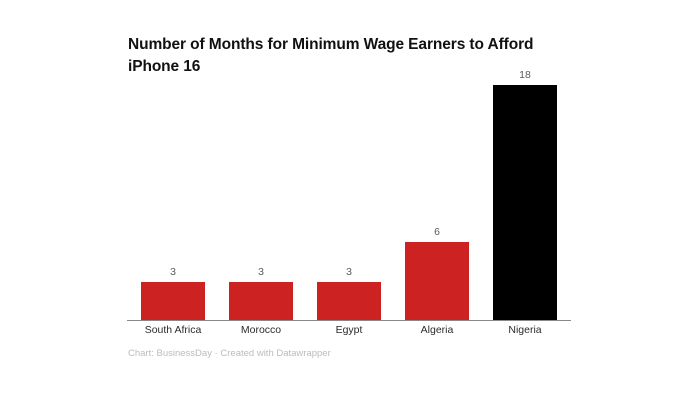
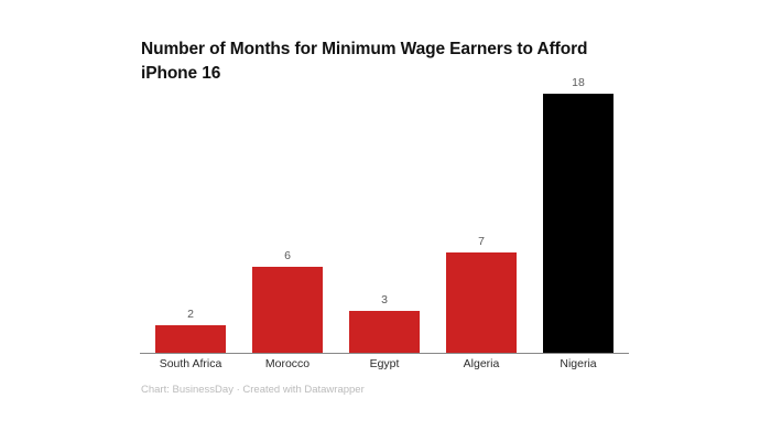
South Africa: 3 -> 2
Morocco: 3 -> 6
Algeria: 6 -> 7
